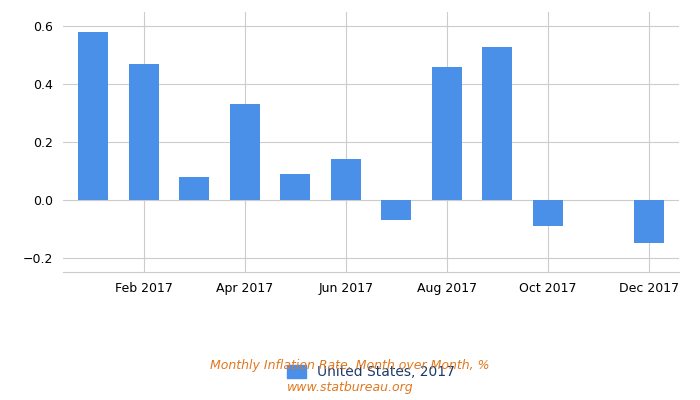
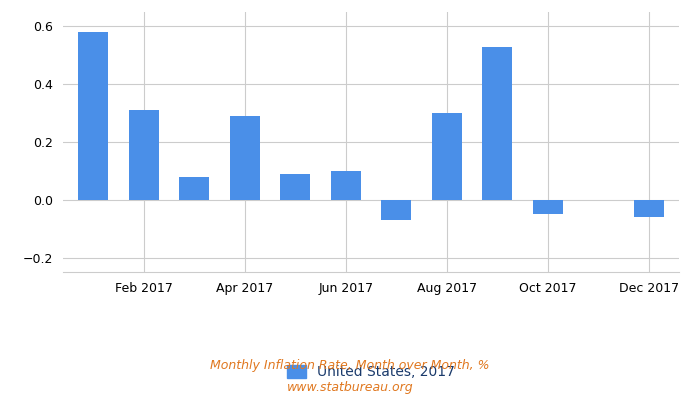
Feb 2017: 0.47 -> 0.31
Apr 2017: 0.33 -> 0.29
Jun 2017: 0.14 -> 0.10
Aug 2017: 0.46 -> 0.30
Oct 2017: -0.09 -> -0.05
Dec 2017: -0.15 -> -0.06
